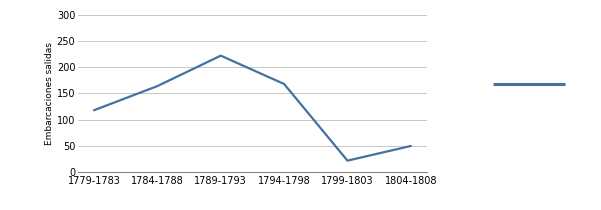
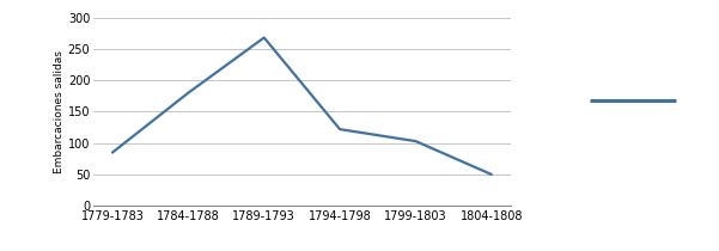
1779-1783: 118 -> 85
1784-1788: 164 -> 180
1789-1793: 222 -> 268
1794-1798: 168 -> 122
1799-1803: 22 -> 103
